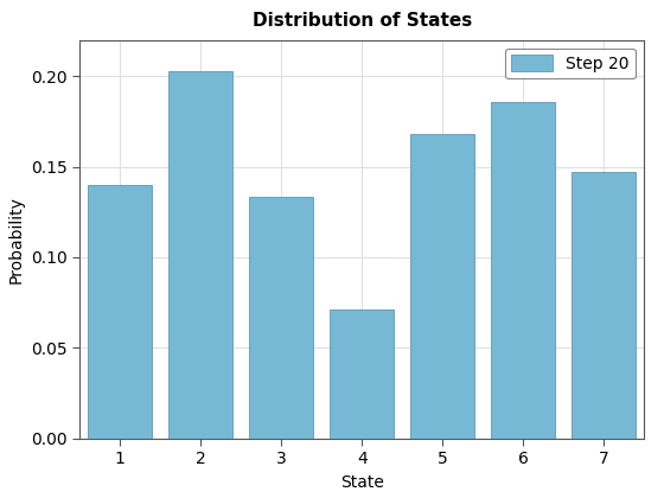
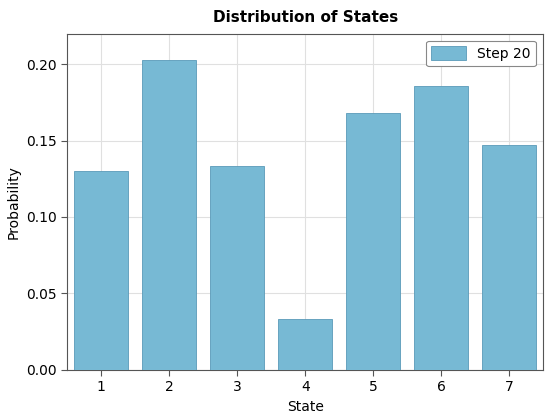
1: 0.140 -> 0.130
4: 0.071 -> 0.033
